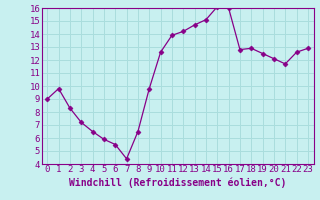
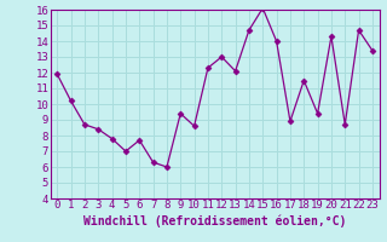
0: 9.0 -> 11.9
1: 9.8 -> 10.2
2: 8.3 -> 8.7
3: 7.2 -> 8.4
4: 6.5 -> 7.8
5: 5.9 -> 7.0
6: 5.5 -> 7.7
7: 4.4 -> 6.3
8: 6.5 -> 6.0
9: 9.8 -> 9.4
10: 12.6 -> 8.6
11: 13.9 -> 12.3
12: 14.2 -> 13.0
13: 14.7 -> 12.1
14: 15.1 -> 14.7
16: 16.0 -> 14.0
17: 12.8 -> 8.9
18: 12.9 -> 11.5
19: 12.5 -> 9.4
20: 12.1 -> 14.3
21: 11.7 -> 8.7
22: 12.6 -> 14.7
23: 12.9 -> 13.4
